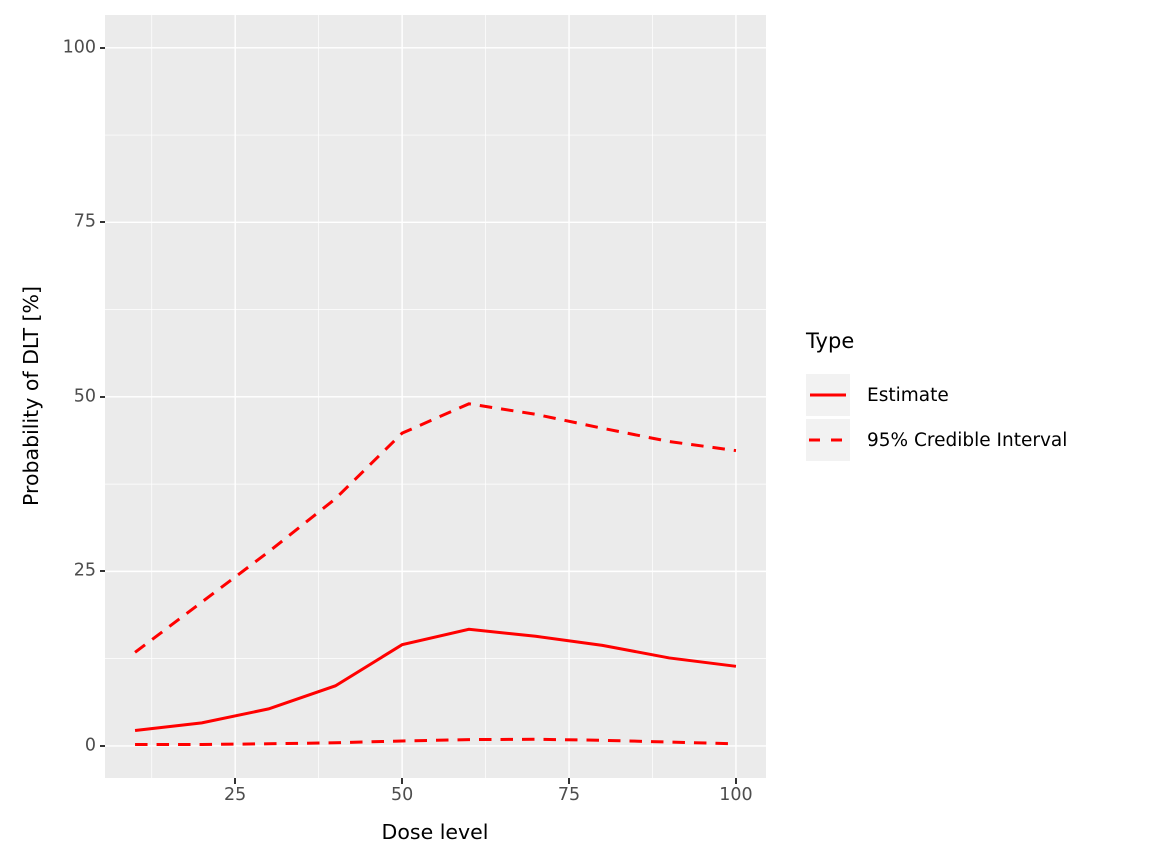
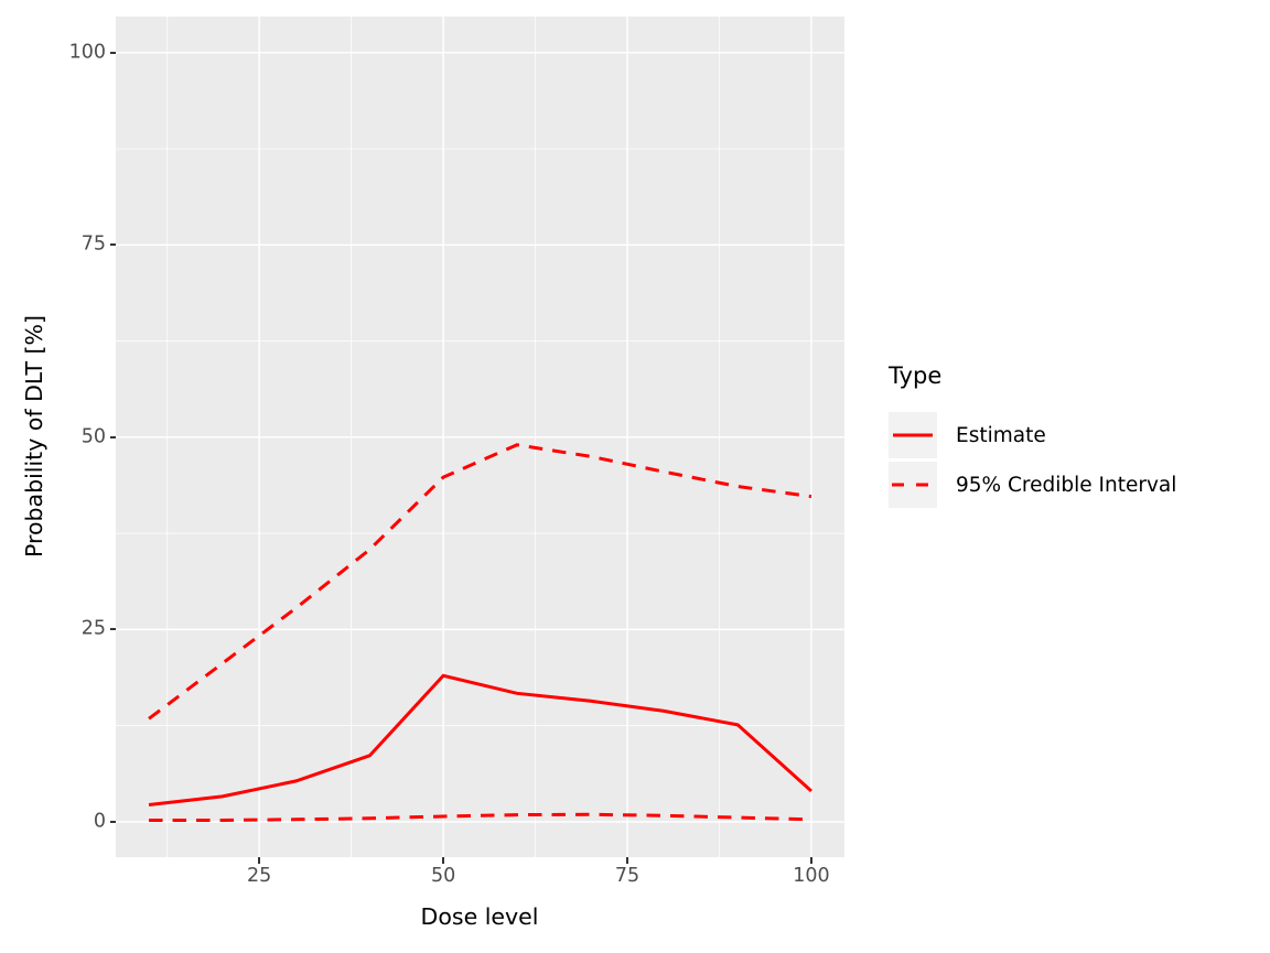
Estimate/50: 14 -> 19
Estimate/100: 11 -> 4
